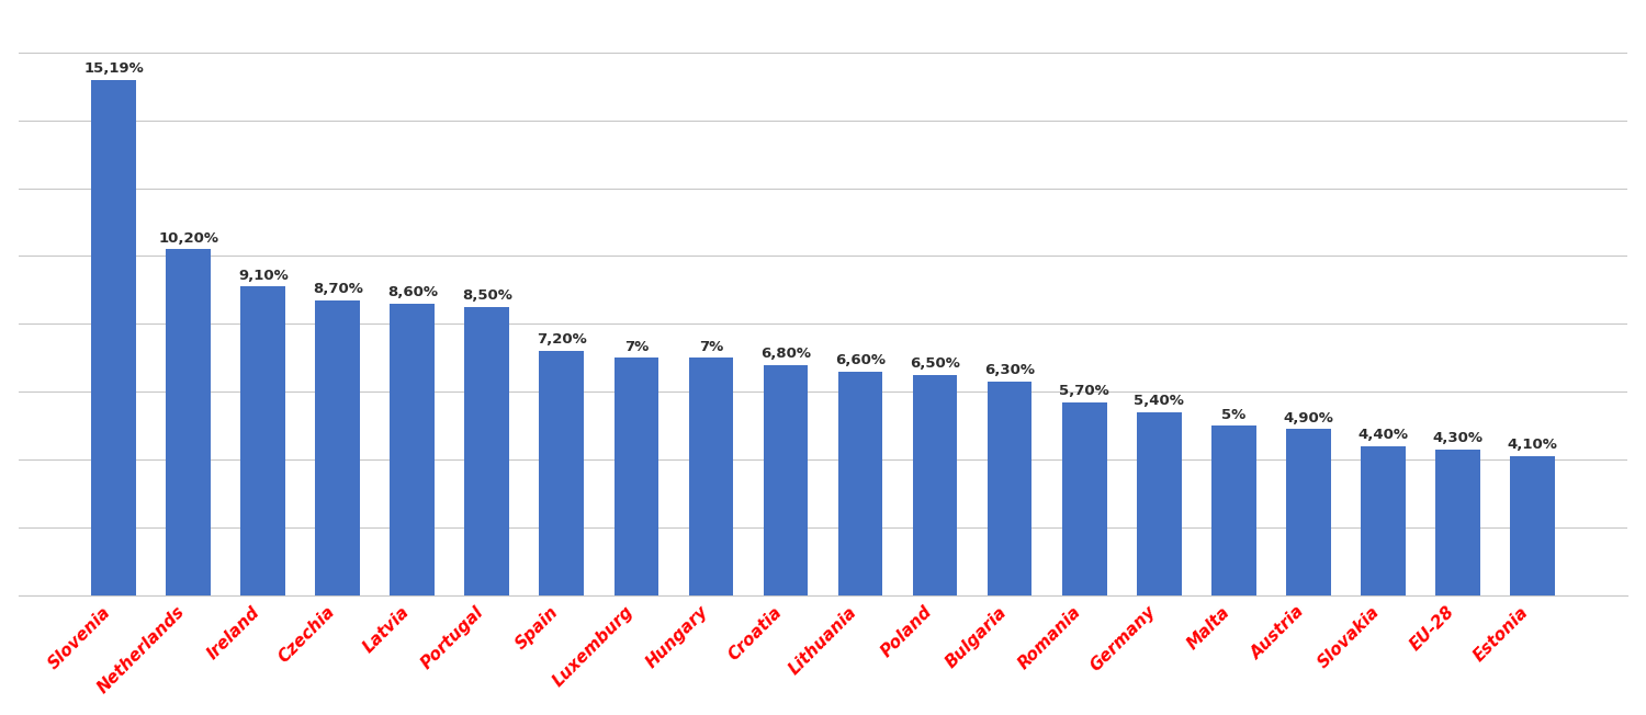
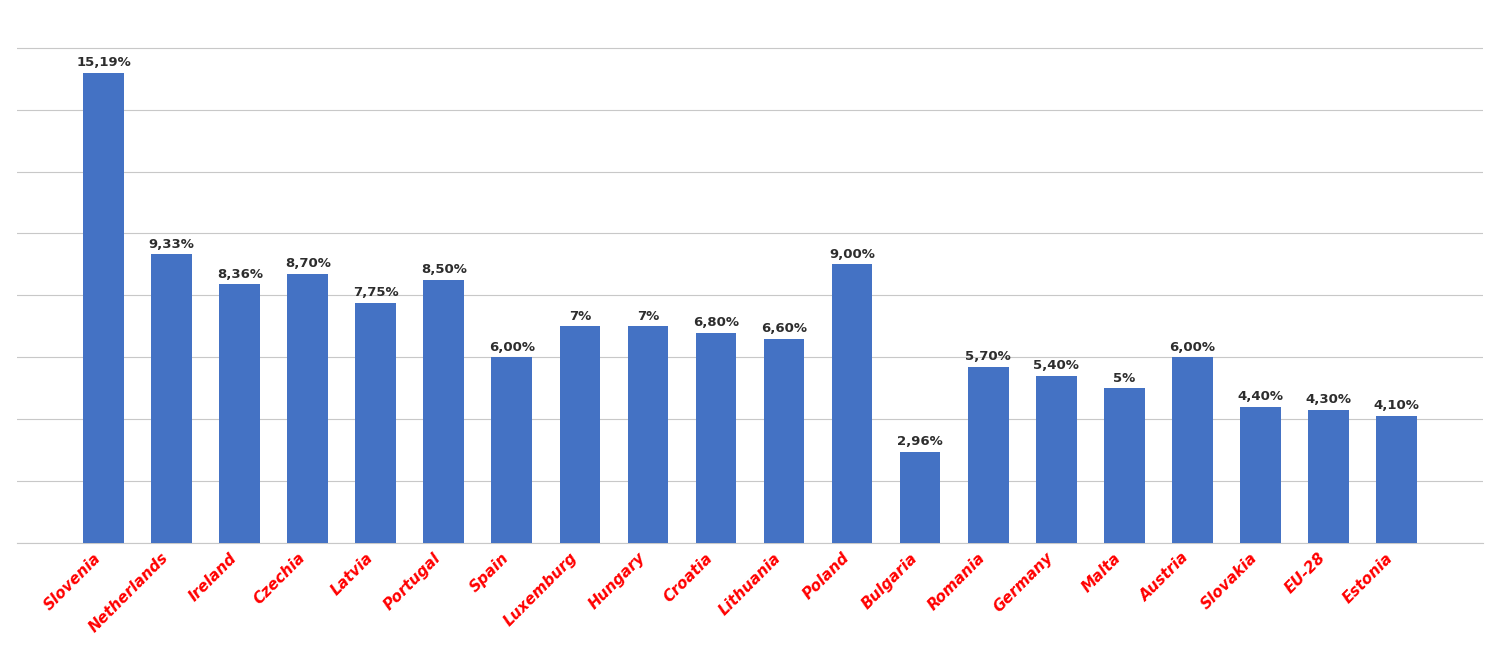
Netherlands: 10,20% -> 9,33%
Ireland: 9,10% -> 8,36%
Latvia: 8,60% -> 7,75%
Spain: 7,20% -> 6,00%
Poland: 6,50% -> 9,00%
Bulgaria: 6,30% -> 2,96%
Austria: 4,90% -> 6,00%
